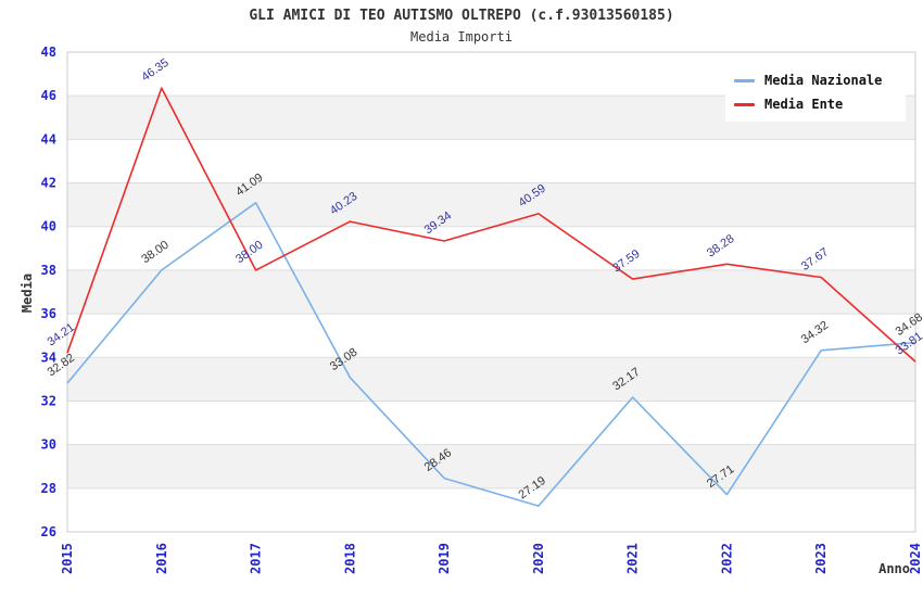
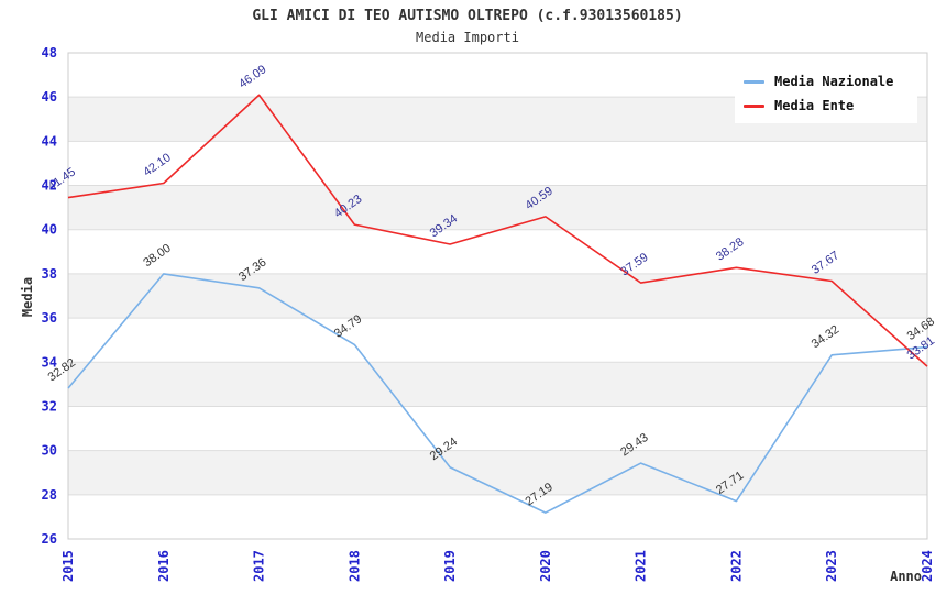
Media Ente/2015: 34.21 -> 41.45
Media Ente/2016: 46.35 -> 42.10
Media Nazionale/2017: 41.09 -> 37.36
Media Ente/2017: 38.00 -> 46.09
Media Nazionale/2018: 33.08 -> 34.79
Media Nazionale/2019: 28.46 -> 29.24
Media Nazionale/2021: 32.17 -> 29.43
